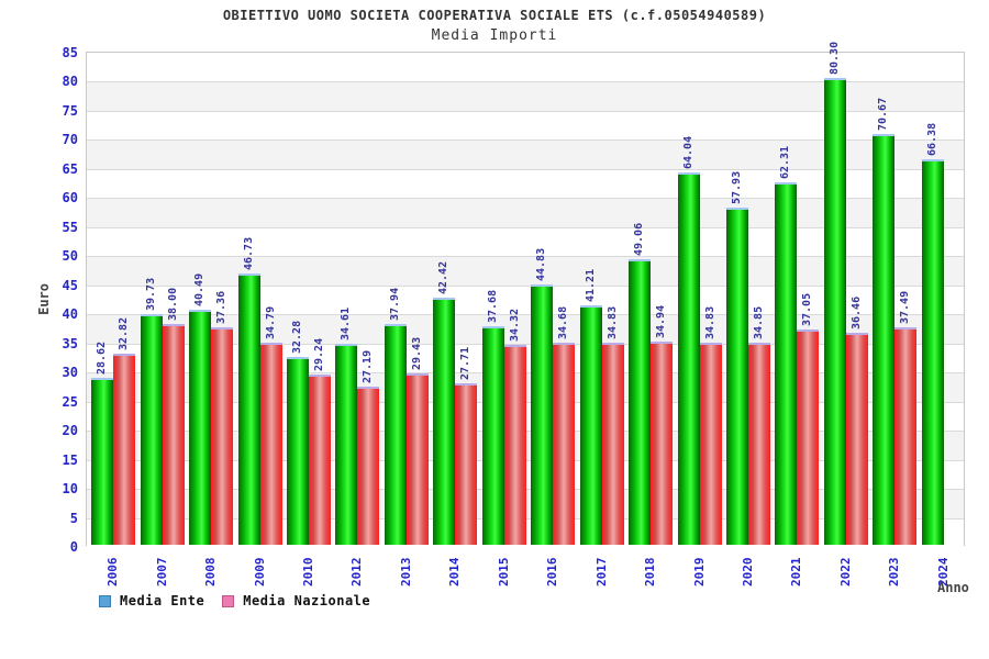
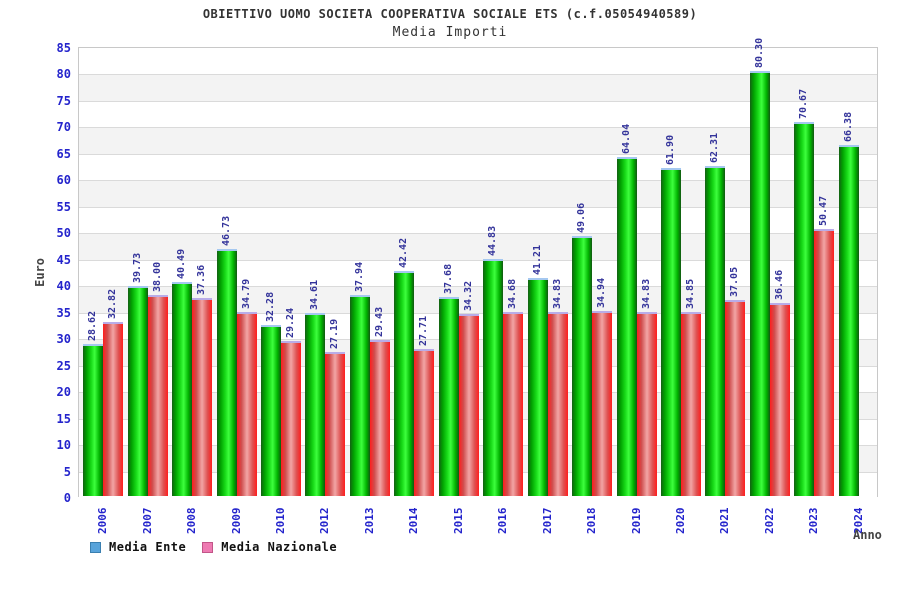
Media Ente/2020: 57.93 -> 61.90
Media Nazionale/2023: 37.49 -> 50.47
